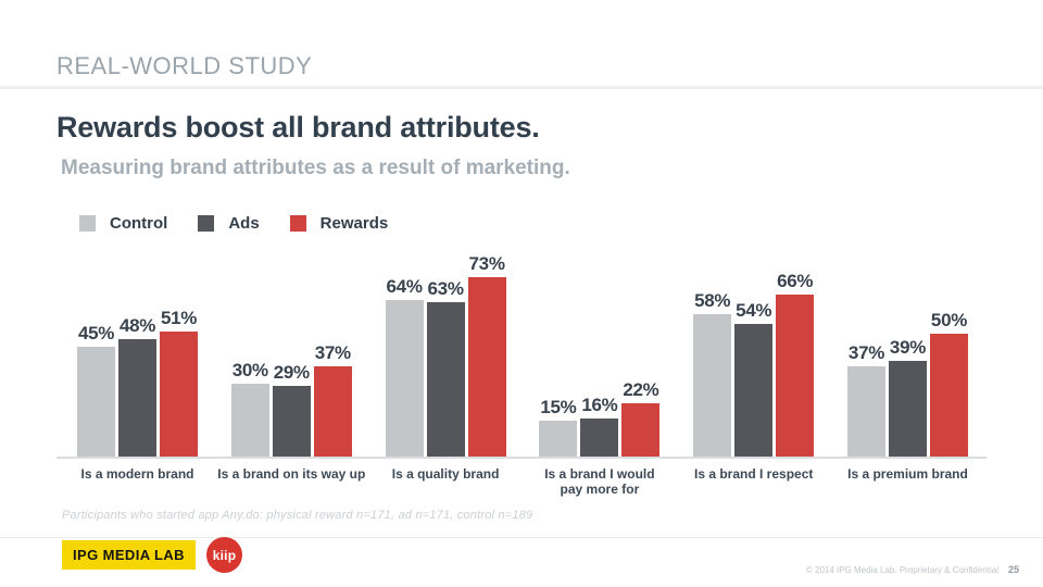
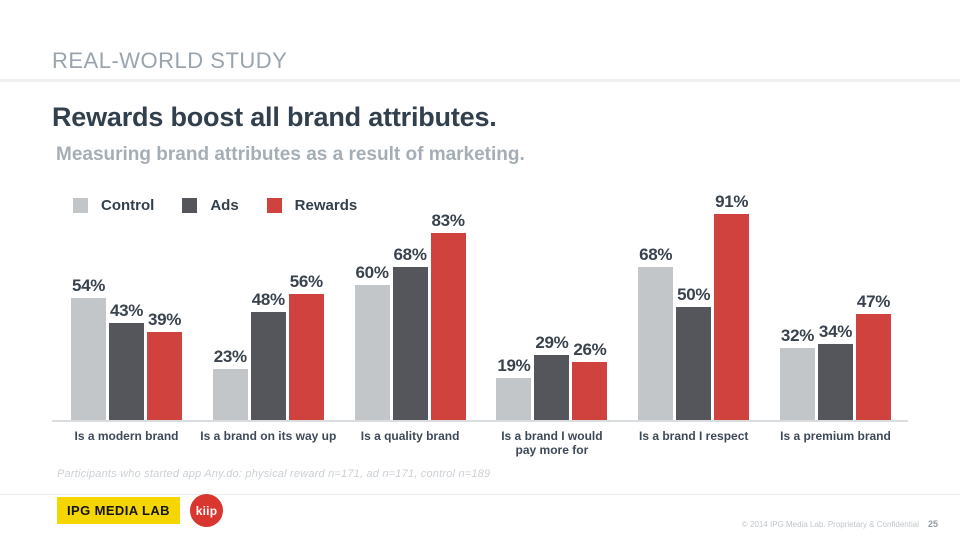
Control/Is a modern brand: 45% -> 54%
Ads/Is a modern brand: 48% -> 43%
Rewards/Is a modern brand: 51% -> 39%
Control/Is a brand on its way up: 30% -> 23%
Ads/Is a brand on its way up: 29% -> 48%
Rewards/Is a brand on its way up: 37% -> 56%
Control/Is a quality brand: 64% -> 60%
Ads/Is a quality brand: 63% -> 68%
Rewards/Is a quality brand: 73% -> 83%
Control/Is a brand I would pay more for: 15% -> 19%
Ads/Is a brand I would pay more for: 16% -> 29%
Rewards/Is a brand I would pay more for: 22% -> 26%
Control/Is a brand I respect: 58% -> 68%
Ads/Is a brand I respect: 54% -> 50%
Rewards/Is a brand I respect: 66% -> 91%
Control/Is a premium brand: 37% -> 32%
Ads/Is a premium brand: 39% -> 34%
Rewards/Is a premium brand: 50% -> 47%
